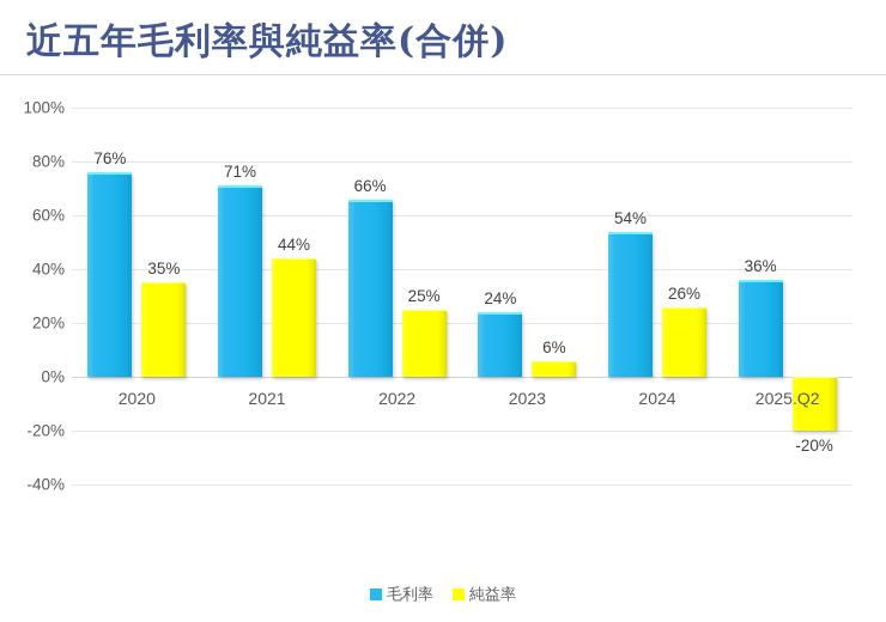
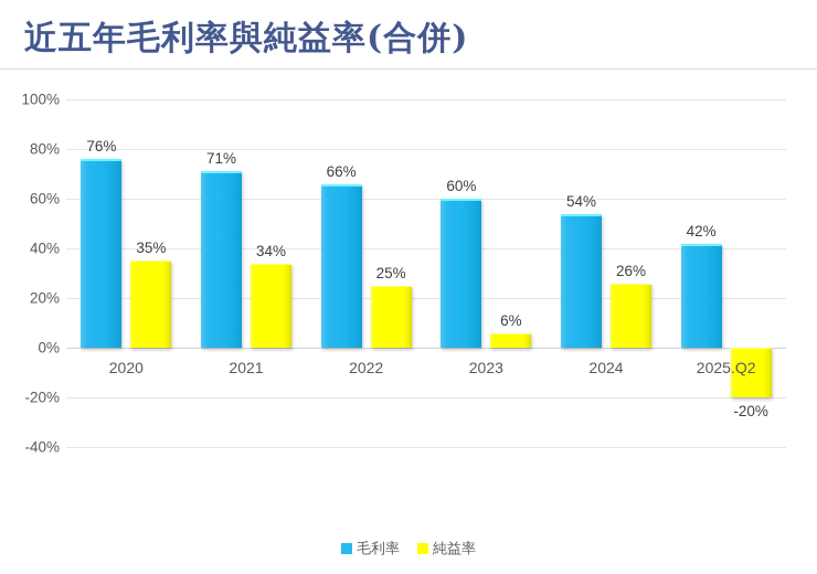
純益率/2021: 44% -> 34%
毛利率/2023: 24% -> 60%
毛利率/2025.Q2: 36% -> 42%
